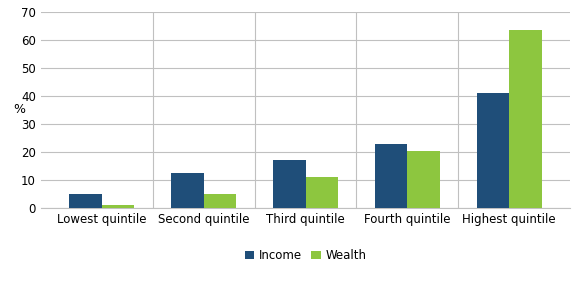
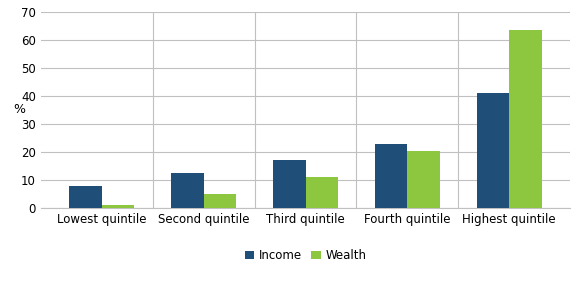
Income/Lowest quintile: 5.0 -> 8.0
